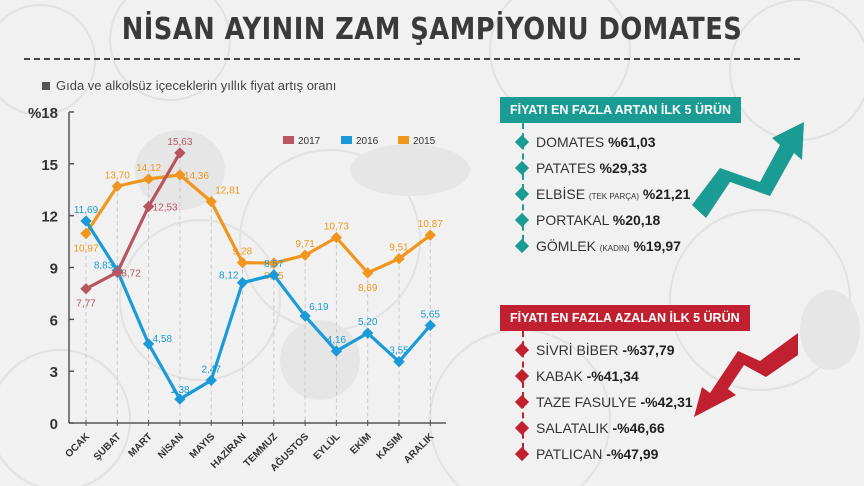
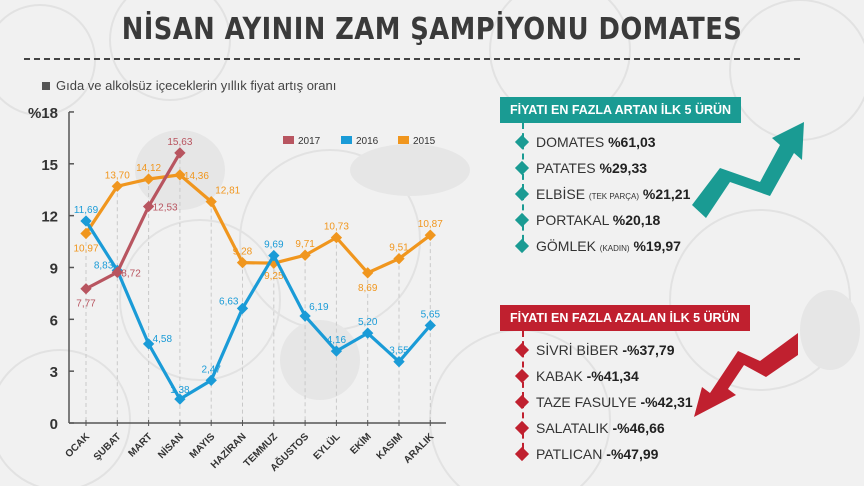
2016/HAZİRAN: 8,12 -> 6,63
2016/TEMMUZ: 8,57 -> 9,69
